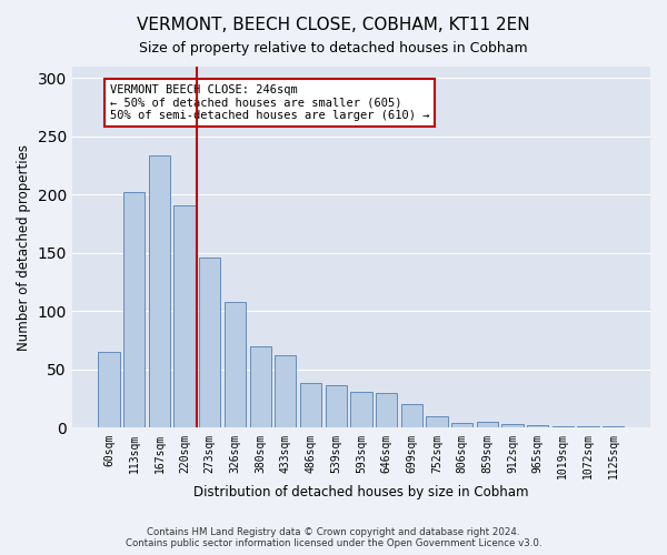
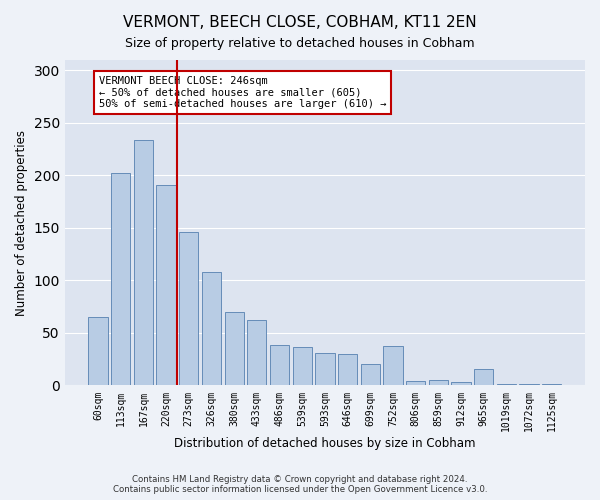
752sqm: 10 -> 38
965sqm: 2 -> 16
